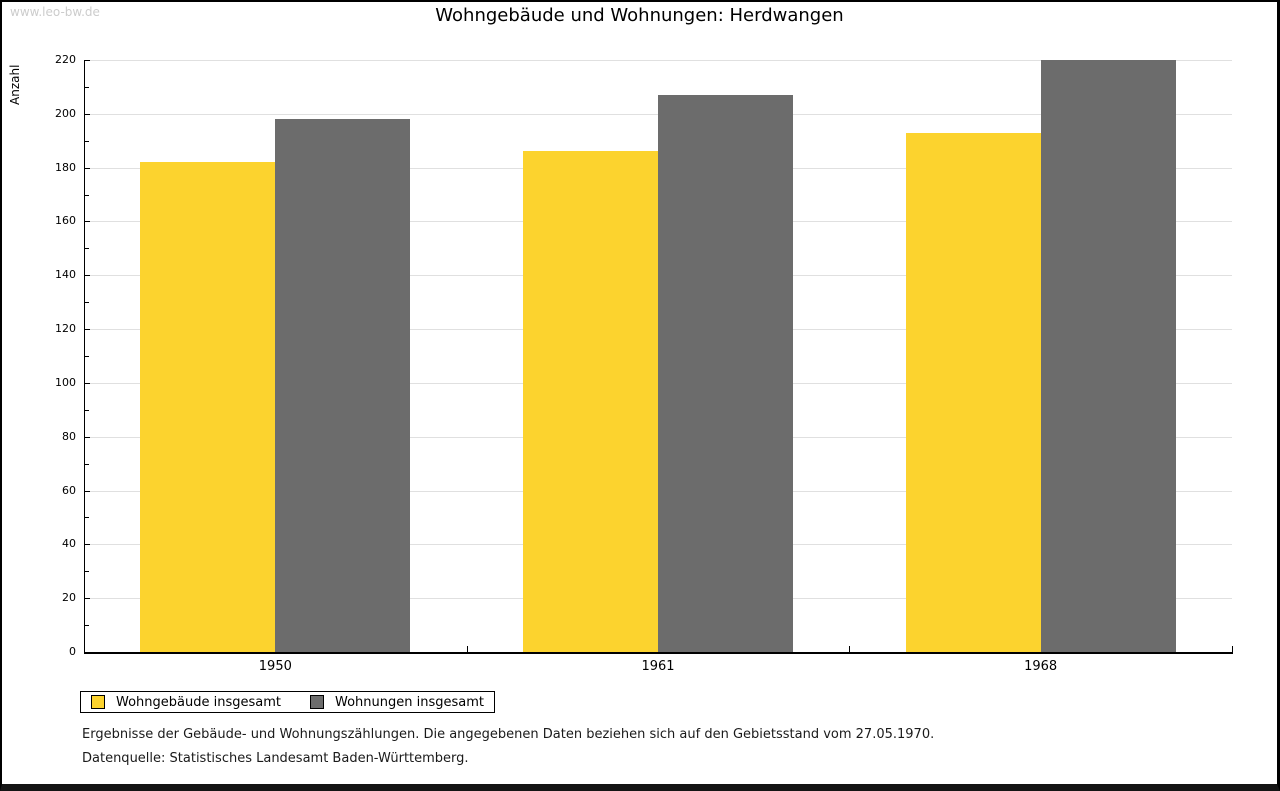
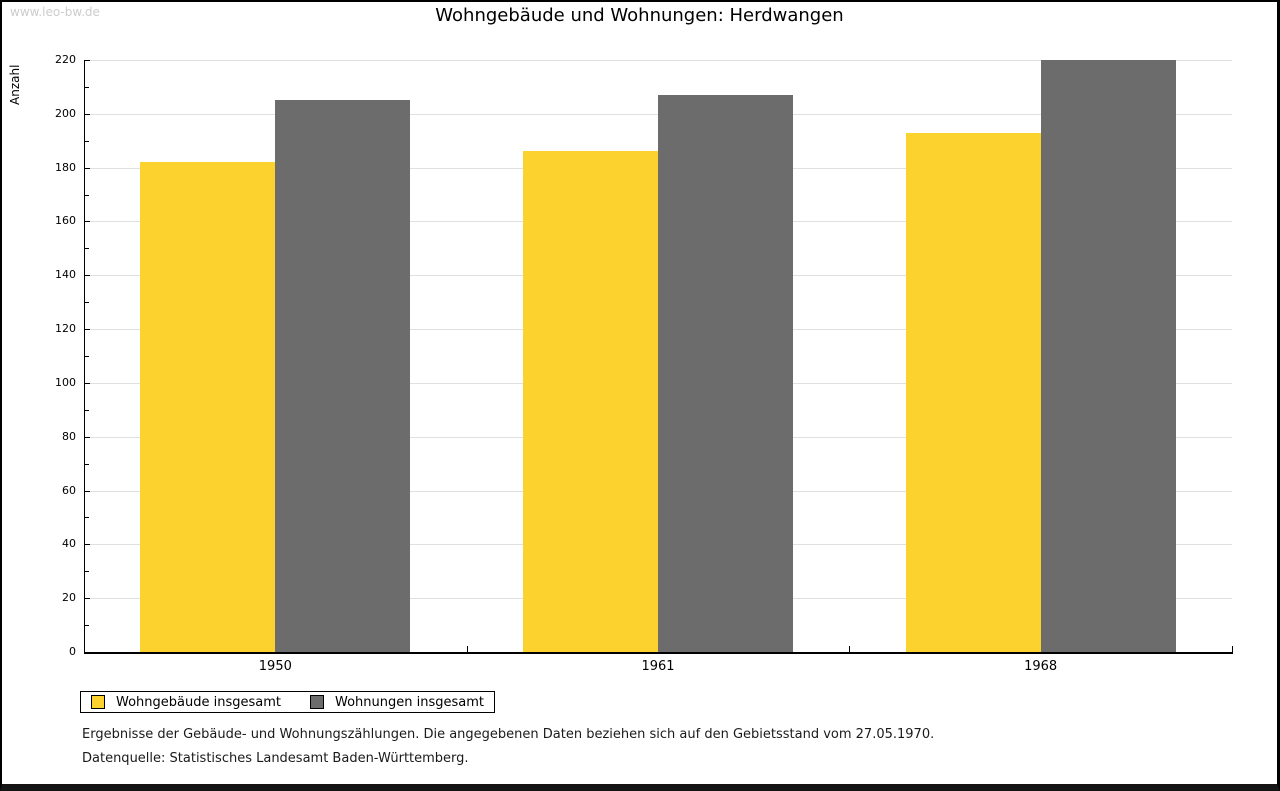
Wohnungen insgesamt/1950: 198 -> 205
